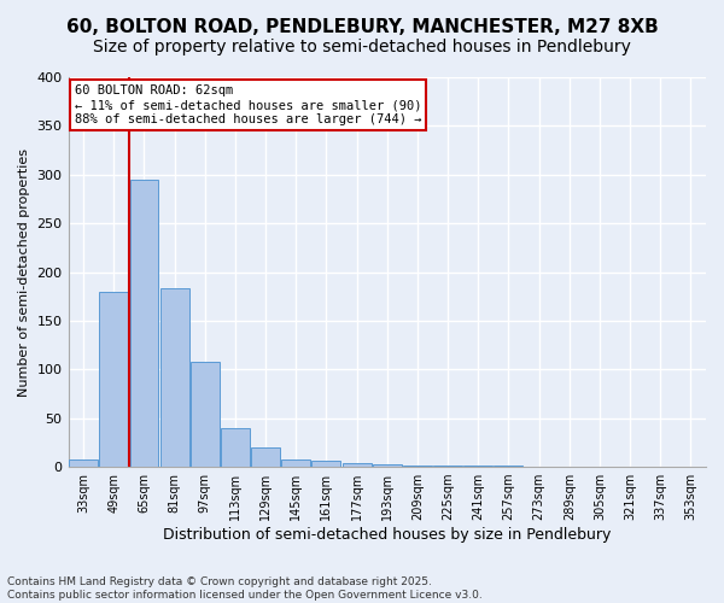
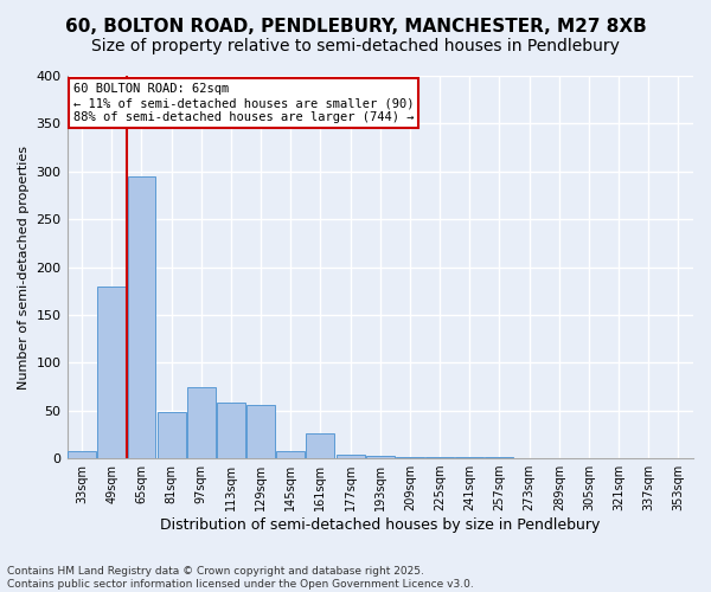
81sqm: 183 -> 48
97sqm: 108 -> 74
113sqm: 40 -> 58
129sqm: 20 -> 56
161sqm: 6 -> 26
